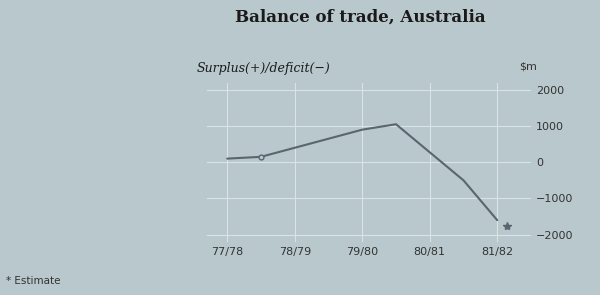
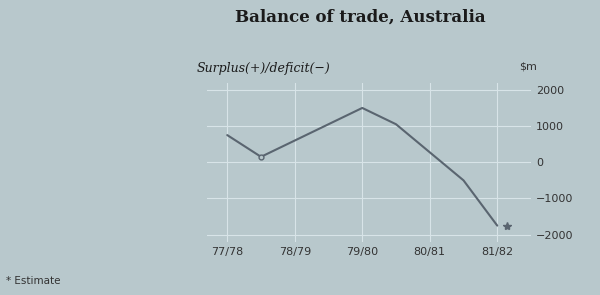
77/78: 100 -> 750
79/80: 900 -> 1500
81/82: -1600 -> -1750
